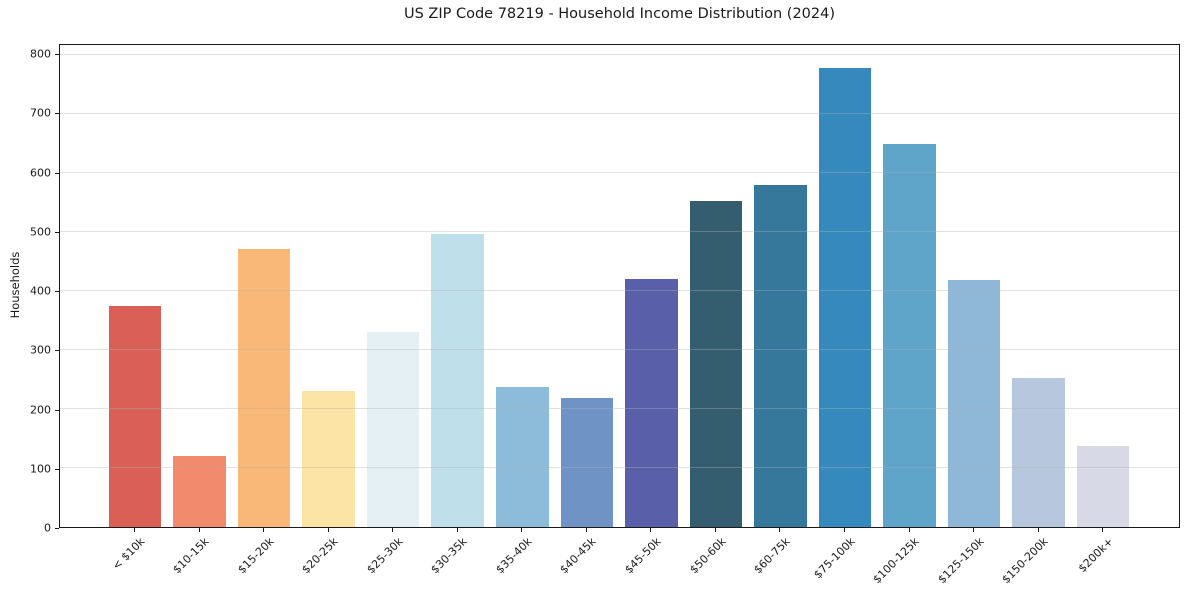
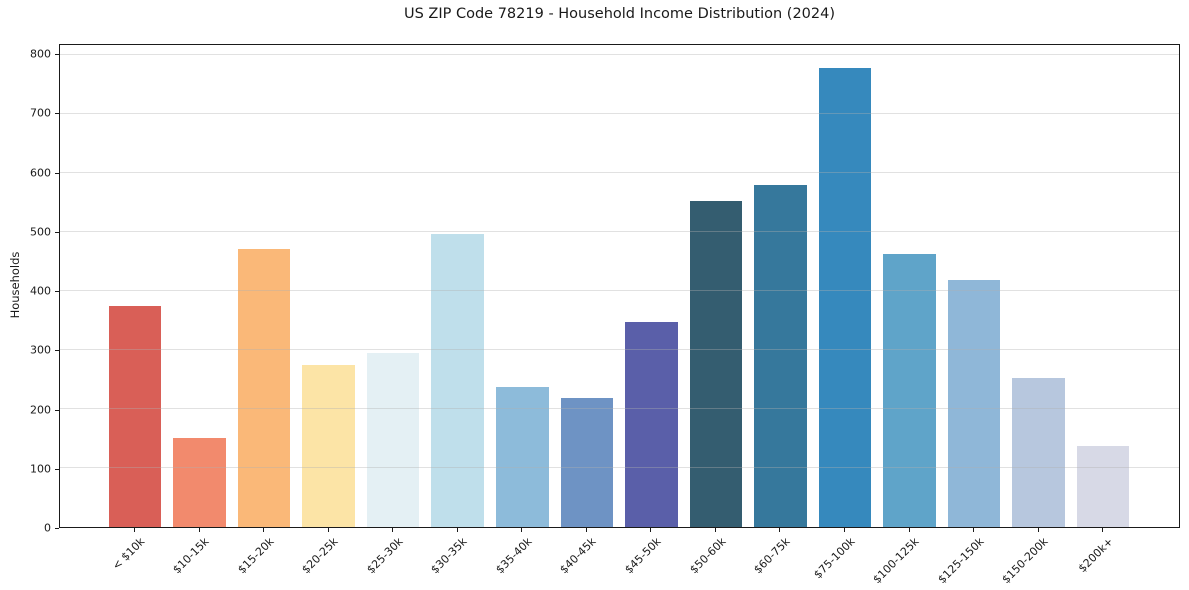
$10-15k: 120 -> 150
$20-25k: 230 -> 270
$25-30k: 330 -> 300
$45-50k: 420 -> 350
$100-125k: 650 -> 460
